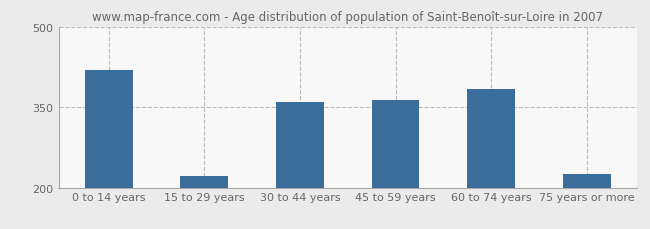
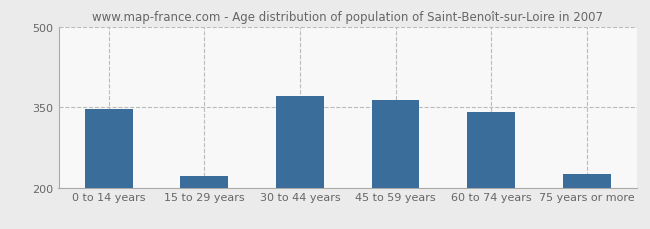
0 to 14 years: 420 -> 347
30 to 44 years: 360 -> 370
60 to 74 years: 384 -> 340
